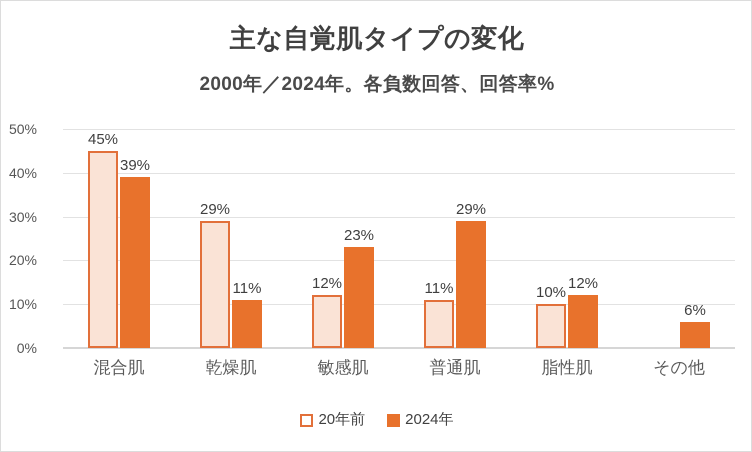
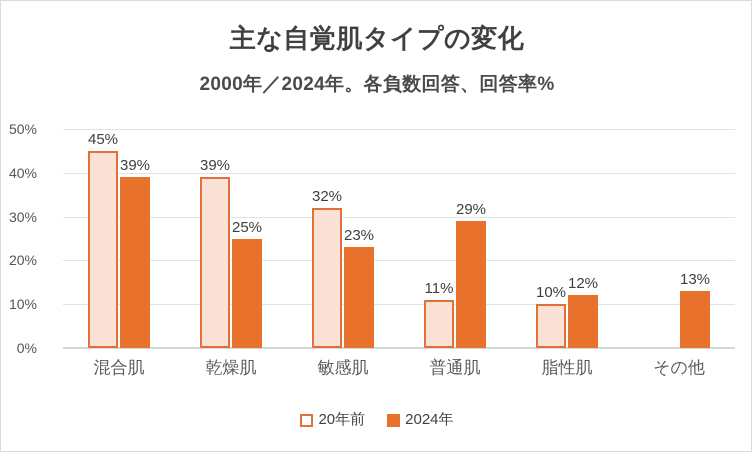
20年前/乾燥肌: 29% -> 39%
2024年/乾燥肌: 11% -> 25%
20年前/敏感肌: 12% -> 32%
2024年/その他: 6% -> 13%
